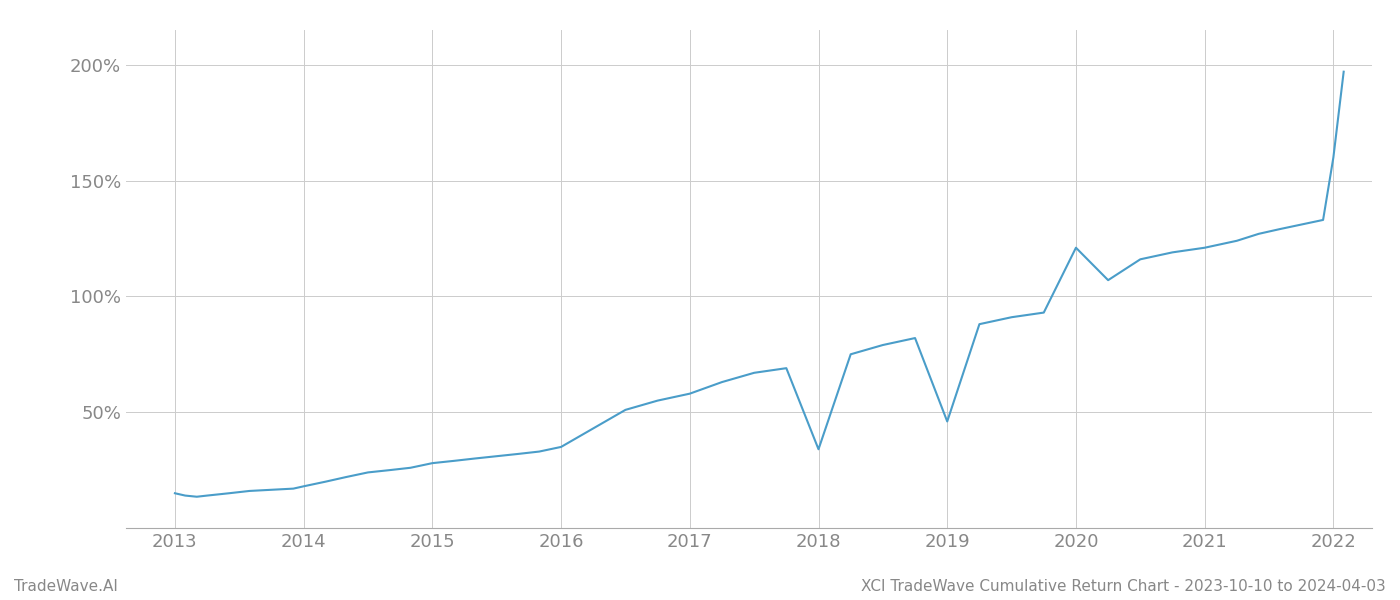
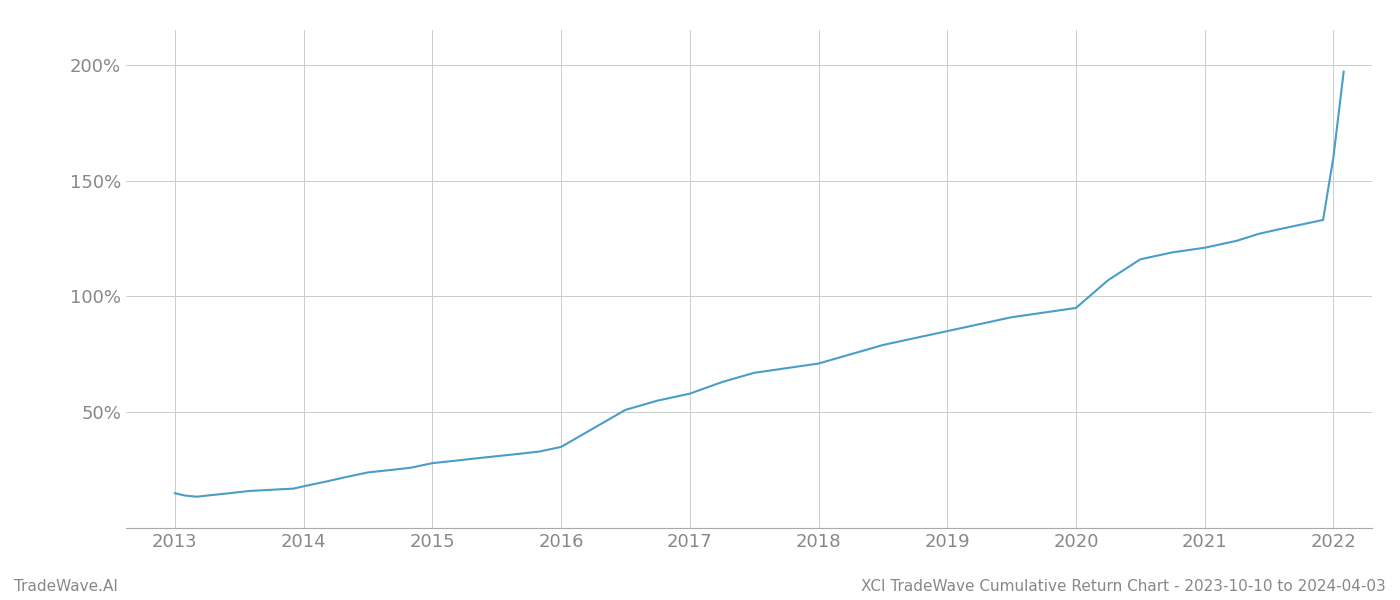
2018: 34.0% -> 71.0%
2019: 46.0% -> 85.0%
2020: 121.0% -> 95.0%
